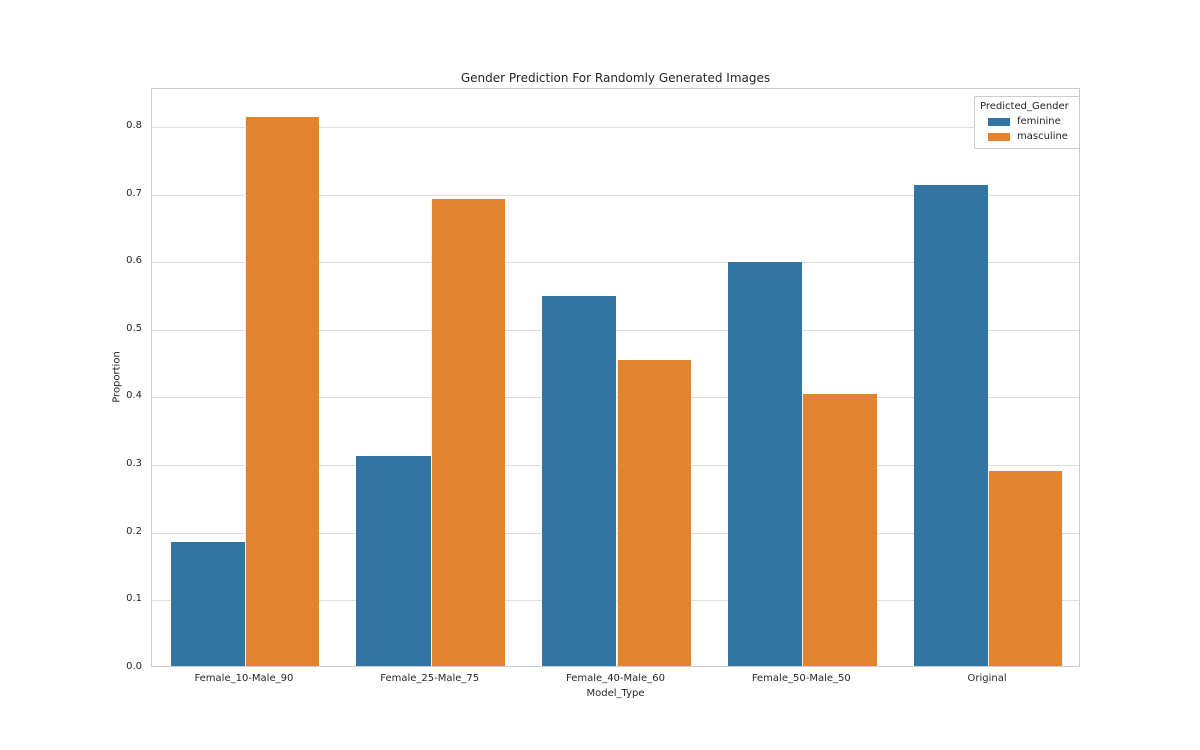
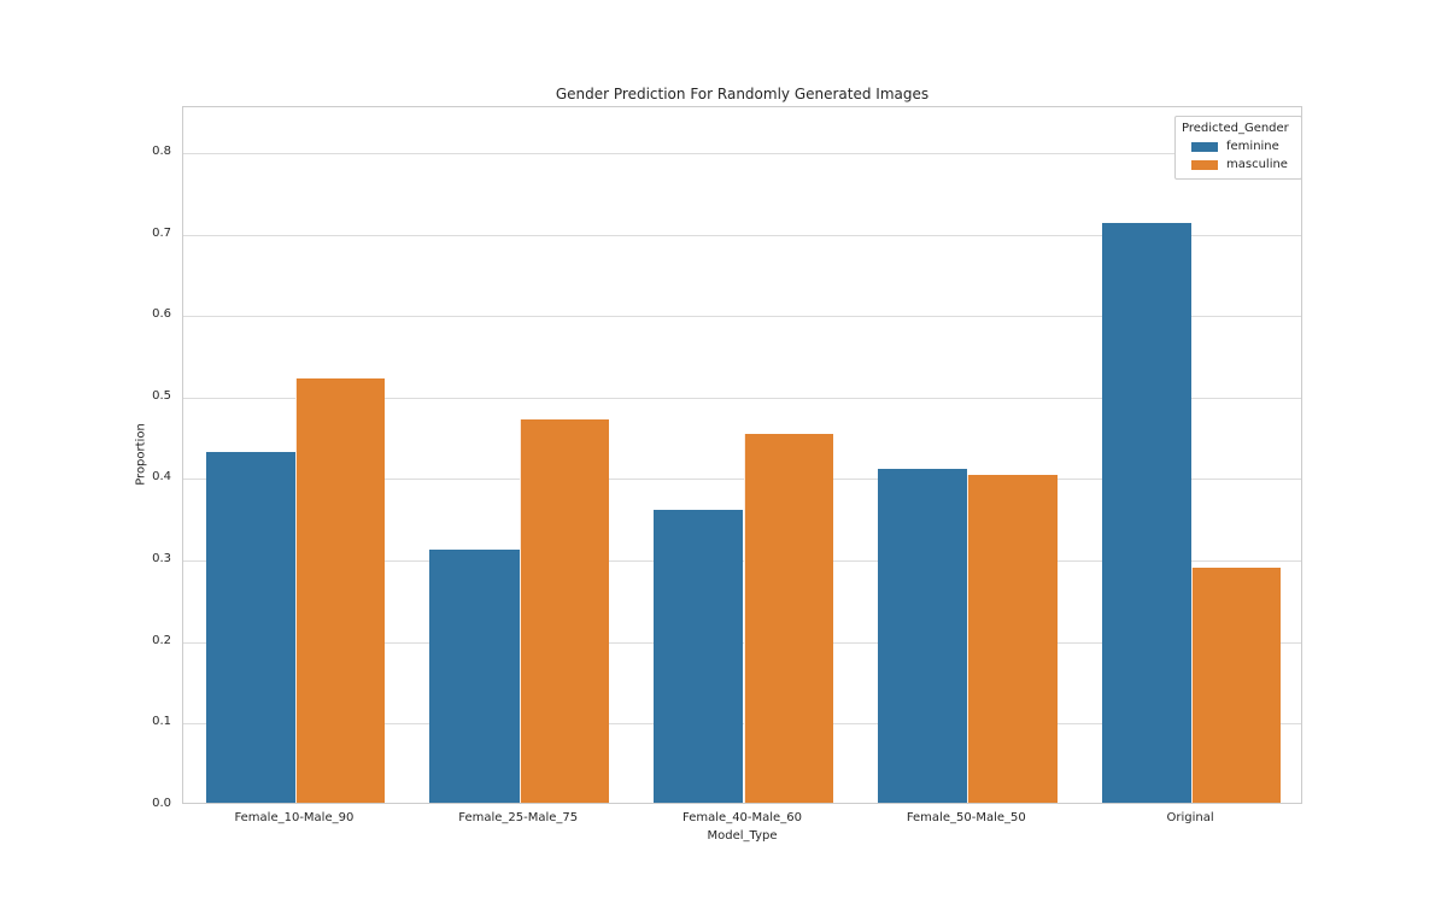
feminine/Female_10-Male_90: 0.18 -> 0.43
masculine/Female_10-Male_90: 0.81 -> 0.52
masculine/Female_25-Male_75: 0.69 -> 0.47
feminine/Female_40-Male_60: 0.55 -> 0.36
feminine/Female_50-Male_50: 0.60 -> 0.41
